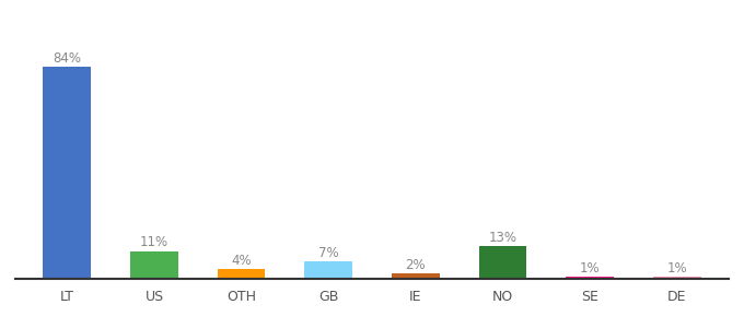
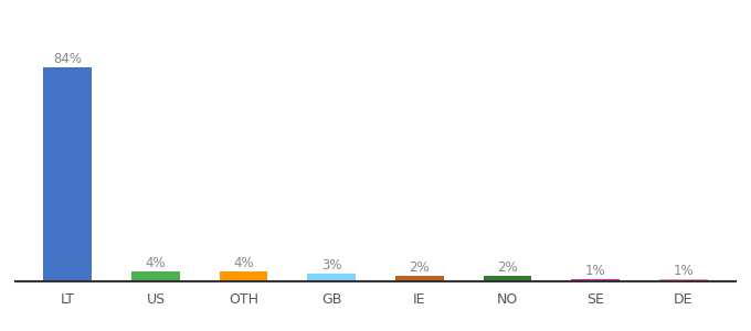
US: 11% -> 4%
GB: 7% -> 3%
NO: 13% -> 2%
